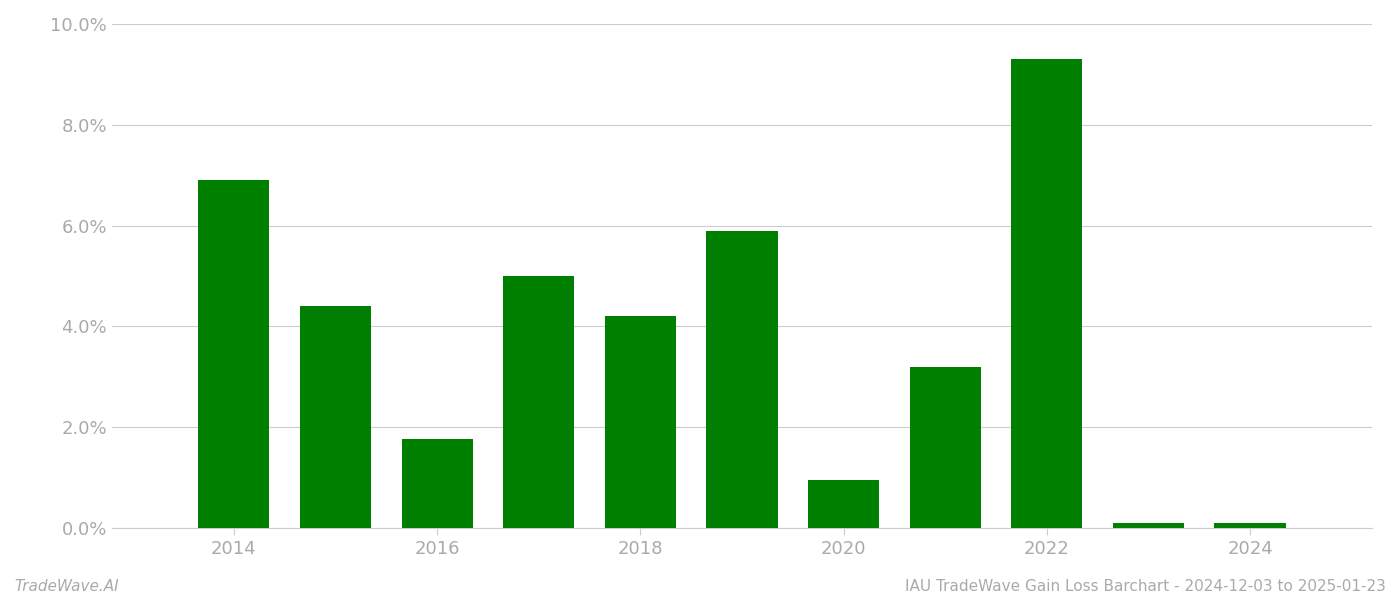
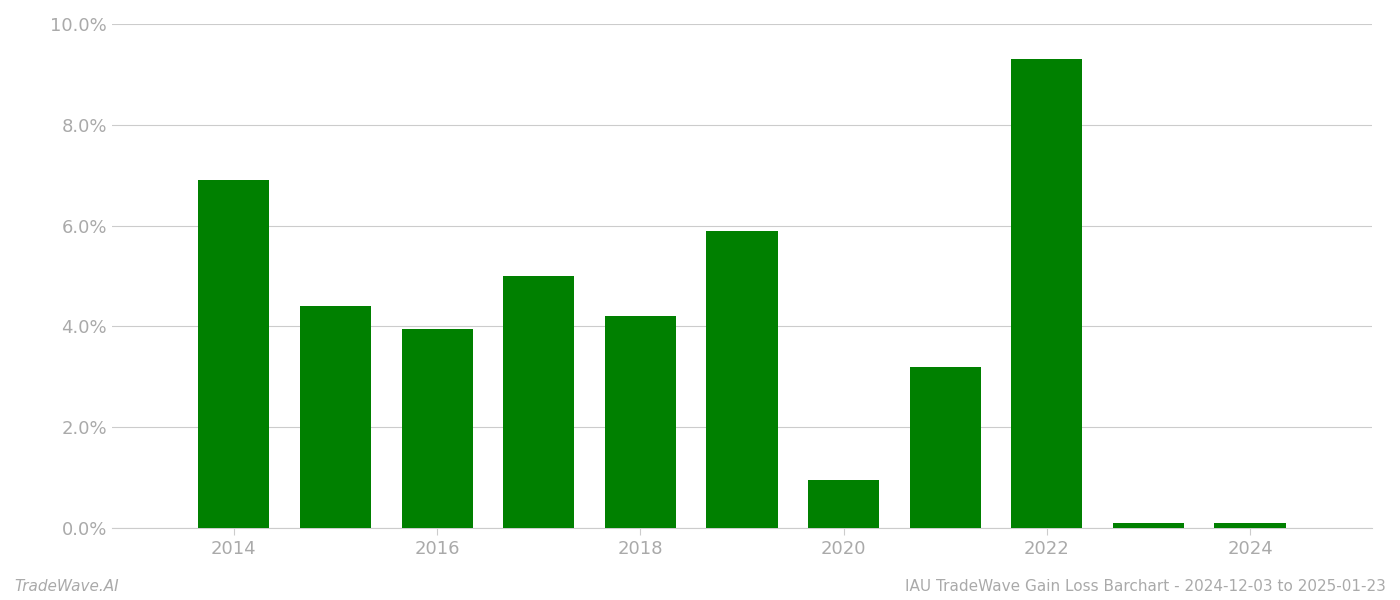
2016: 1.76% -> 3.95%
